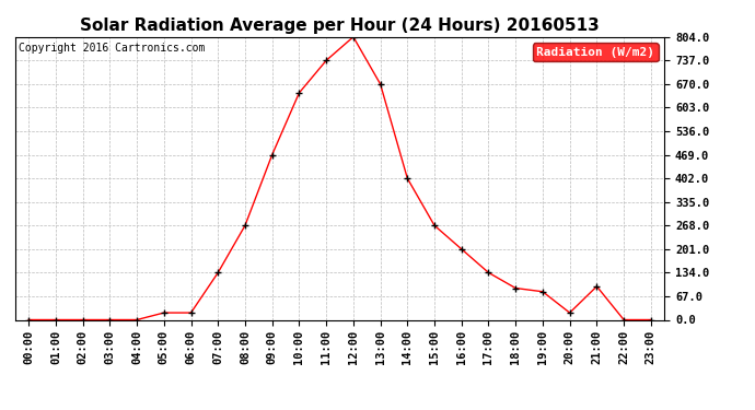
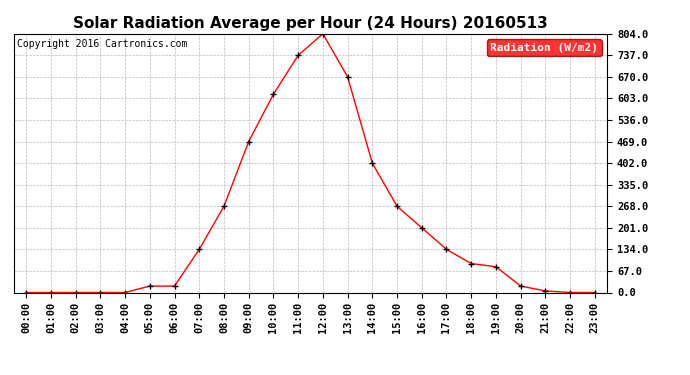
10:00: 645 -> 616
21:00: 95 -> 5
